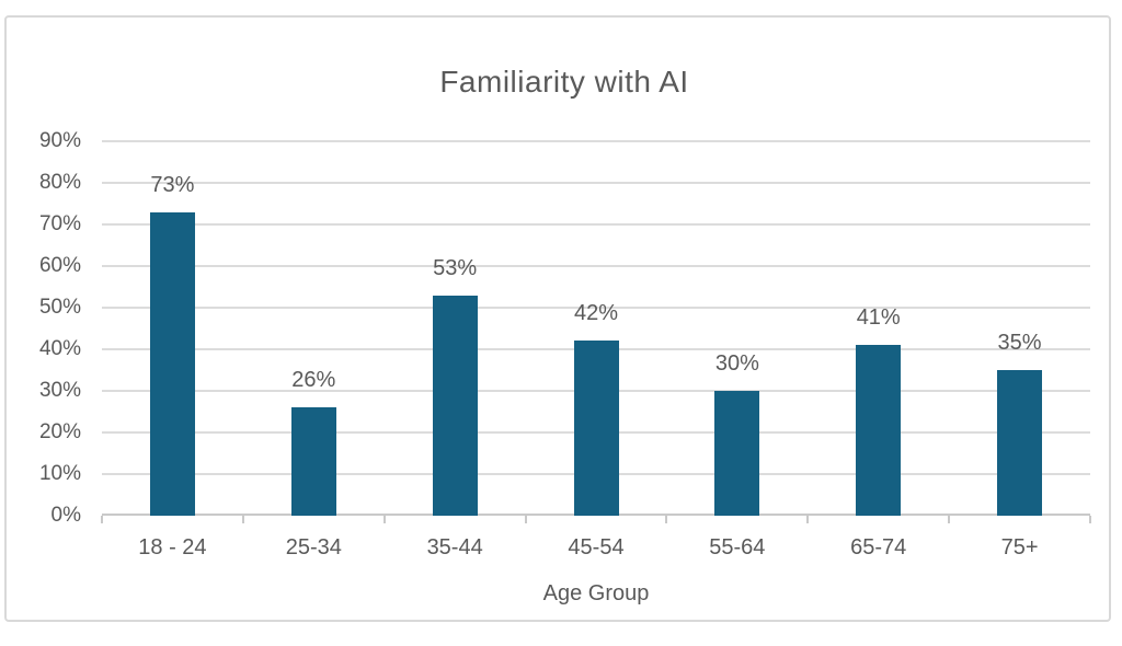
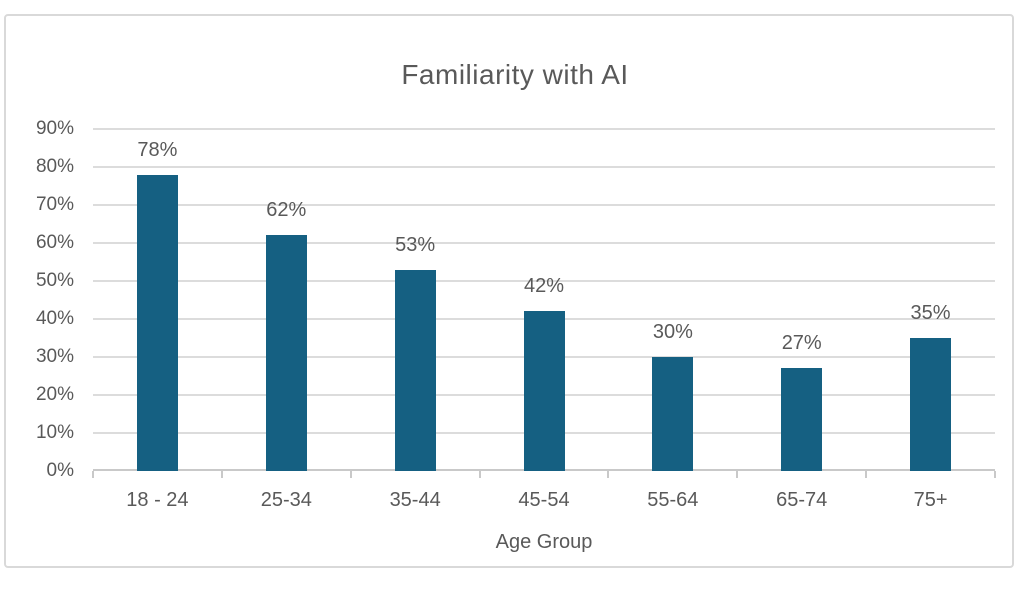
18 - 24: 73% -> 78%
25-34: 26% -> 62%
65-74: 41% -> 27%
